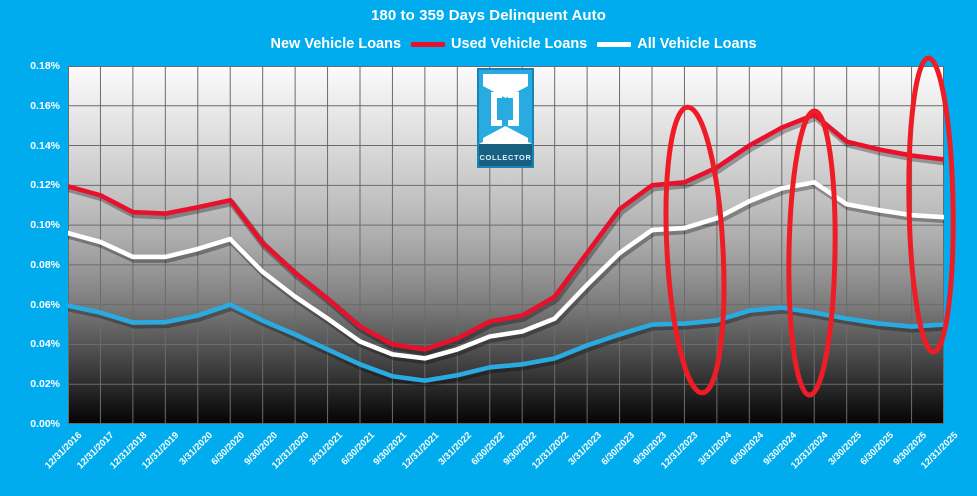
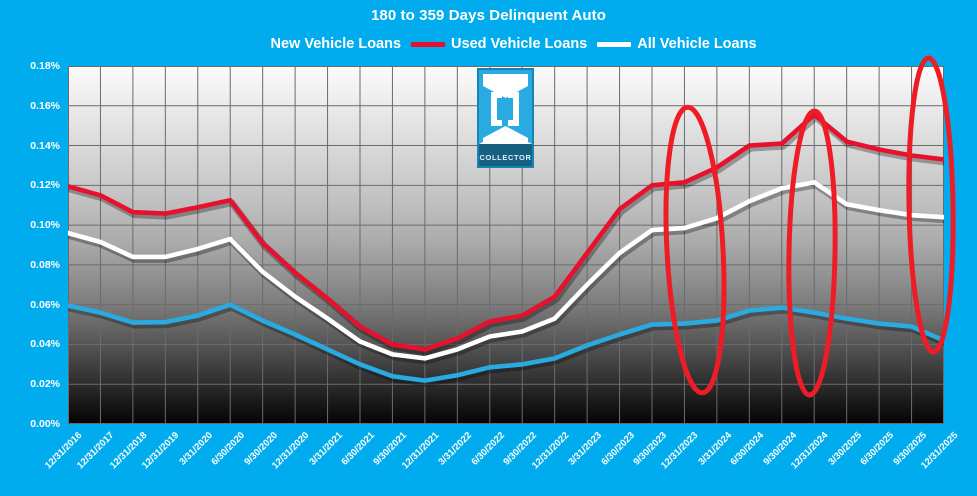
Used Vehicle Loans/9/30/2024: 0.149% -> 0.141%
New Vehicle Loans/12/31/2025: 0.050% -> 0.042%
